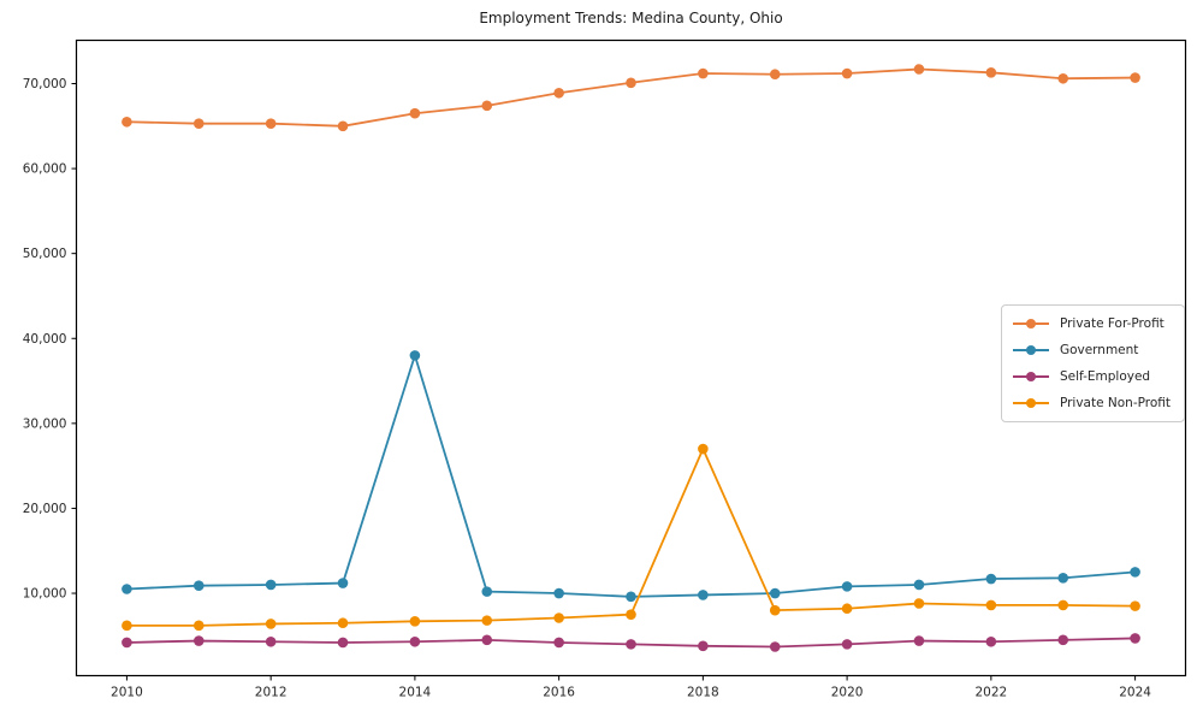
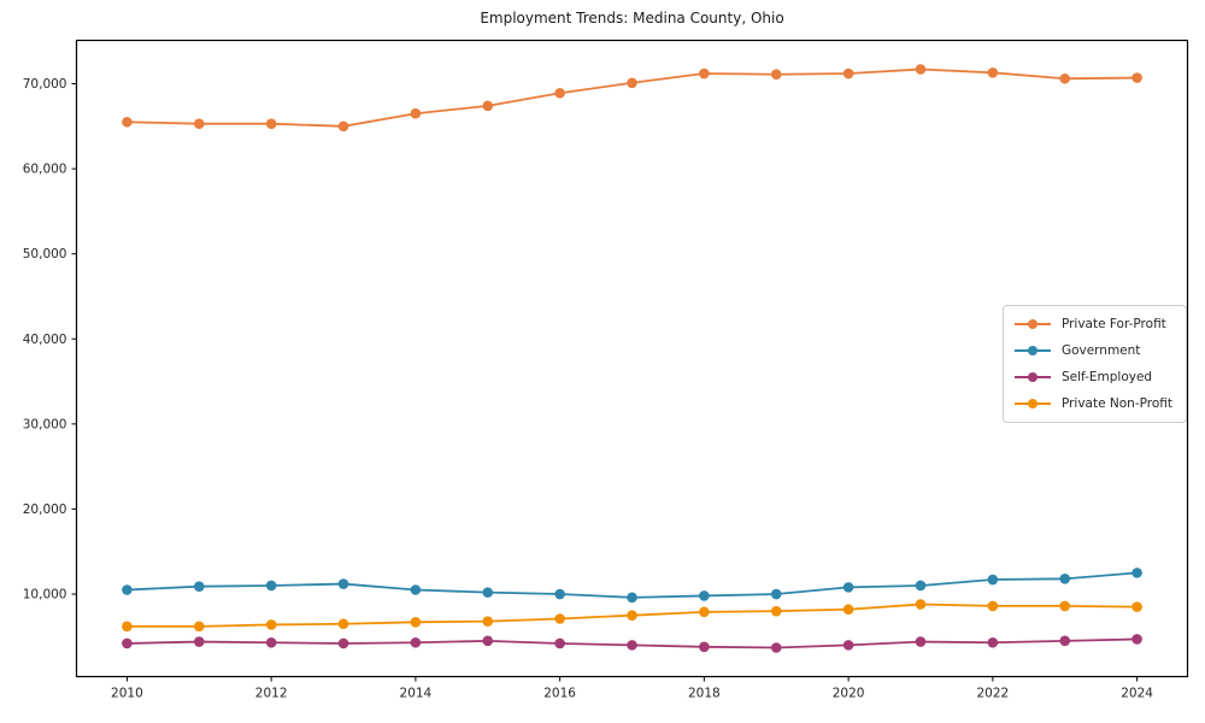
Government/2014: 38000 -> 10000
Private Non-Profit/2018: 27000 -> 8000
